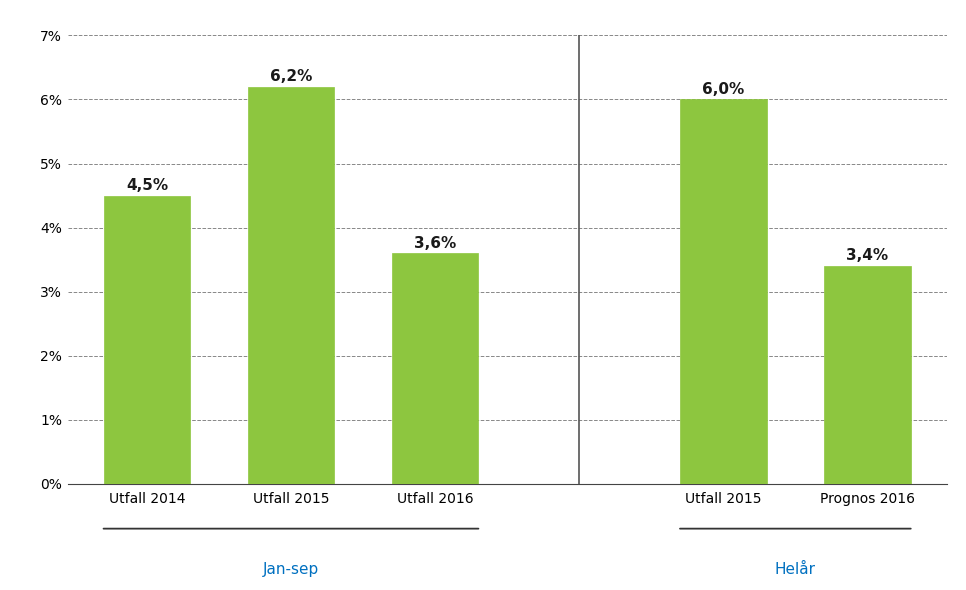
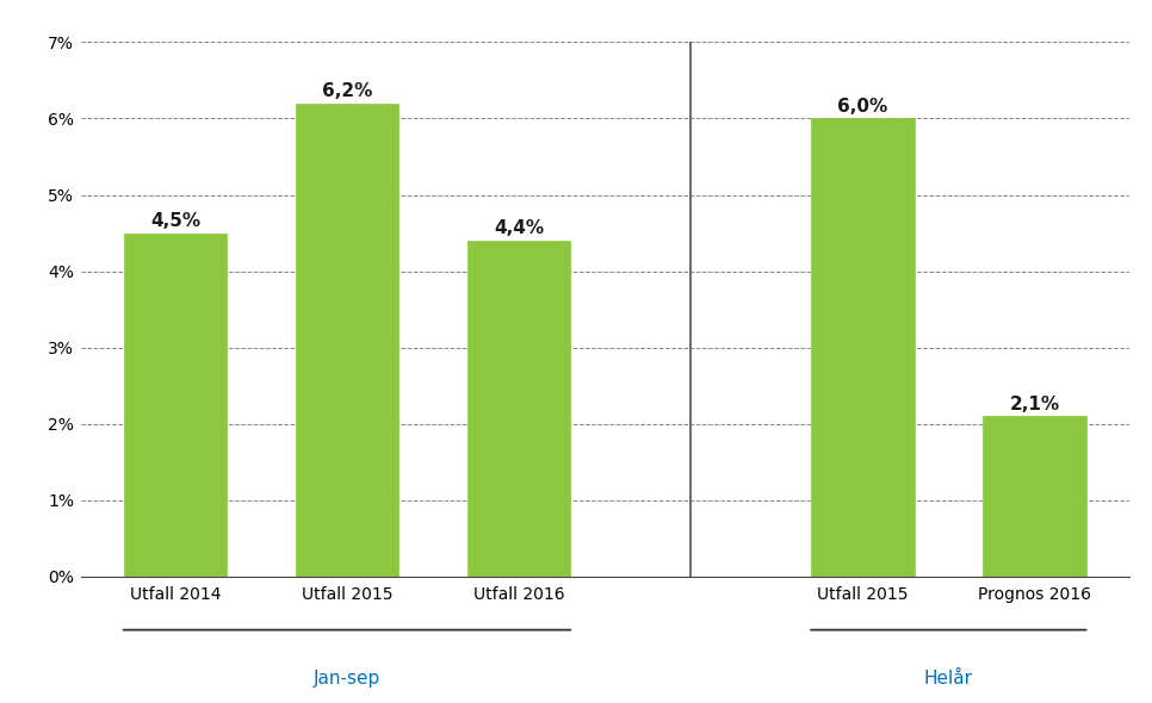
Utfall 2016: 3,6% -> 4,4%
Prognos 2016: 3,4% -> 2,1%
